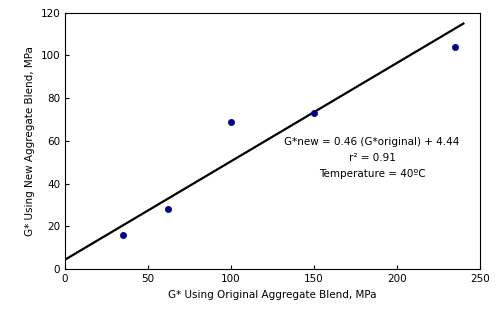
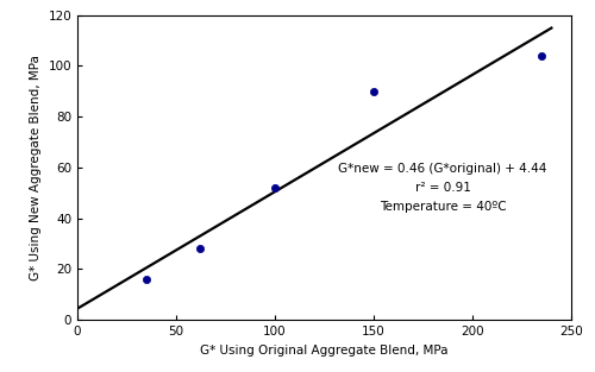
100: 69 -> 52
150: 73 -> 90
